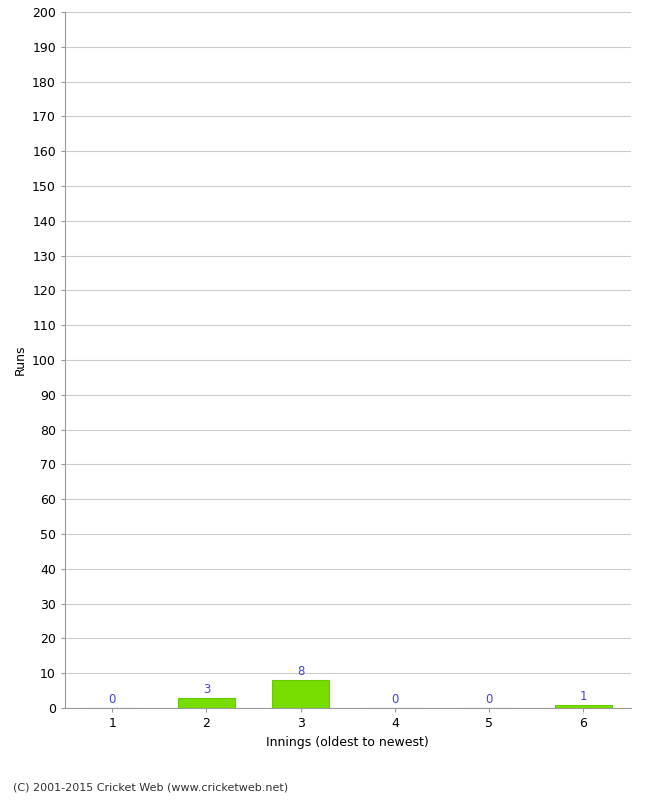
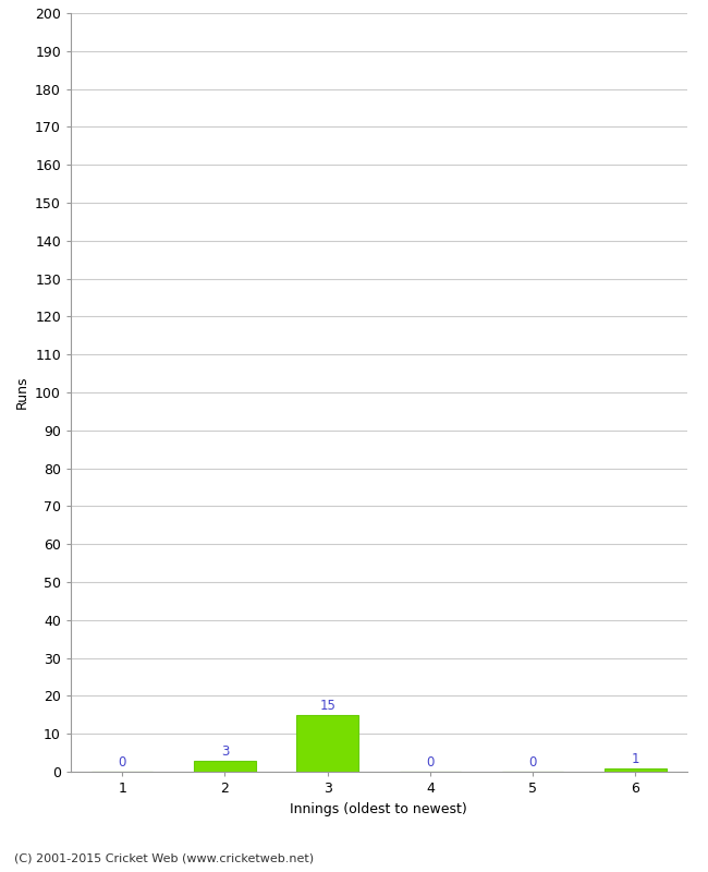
3: 8 -> 15
